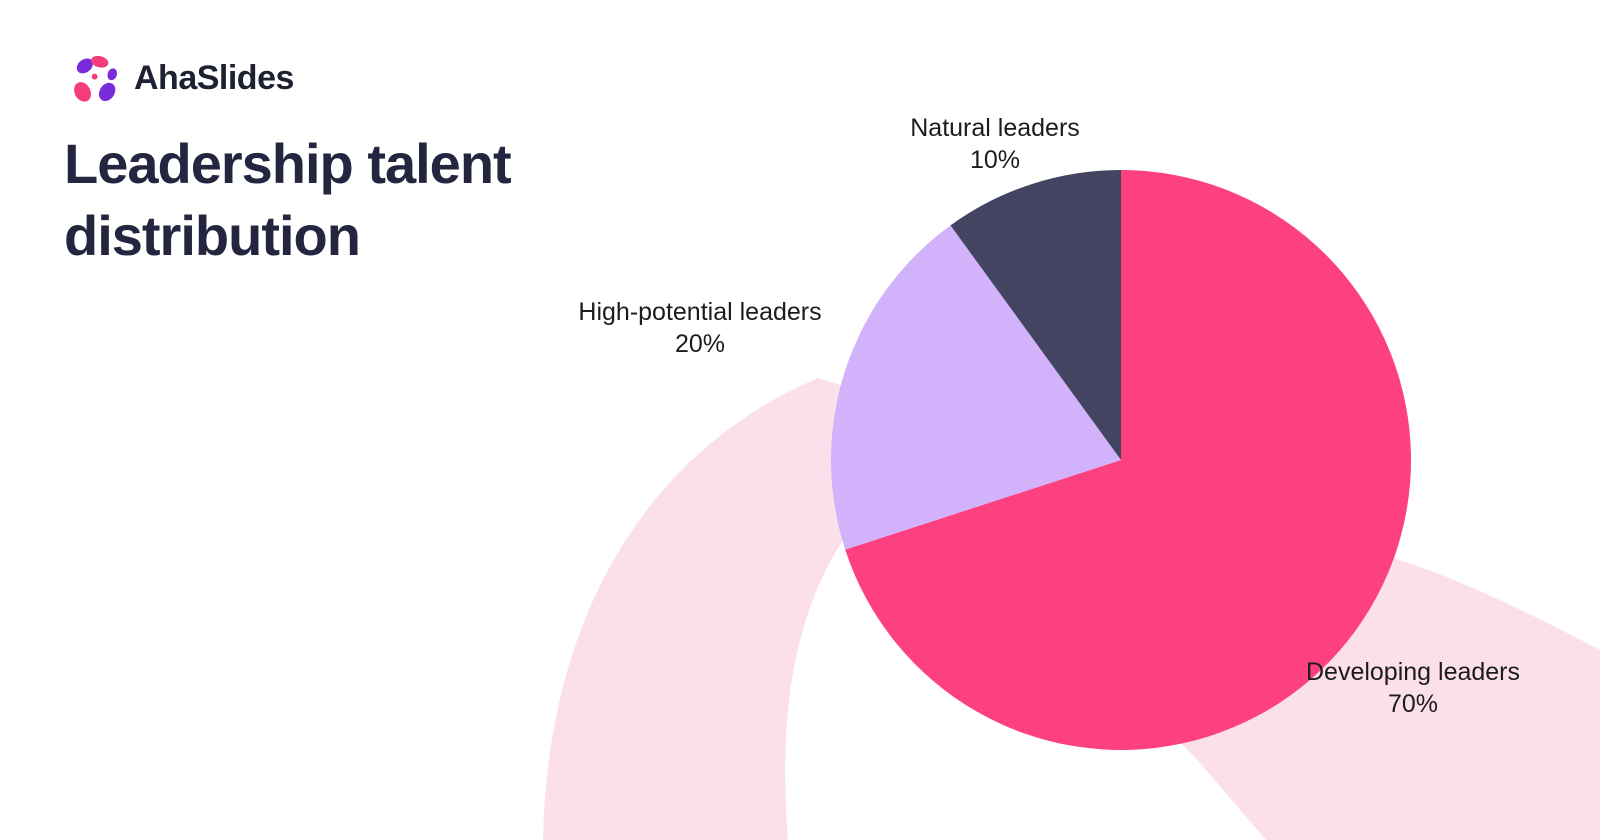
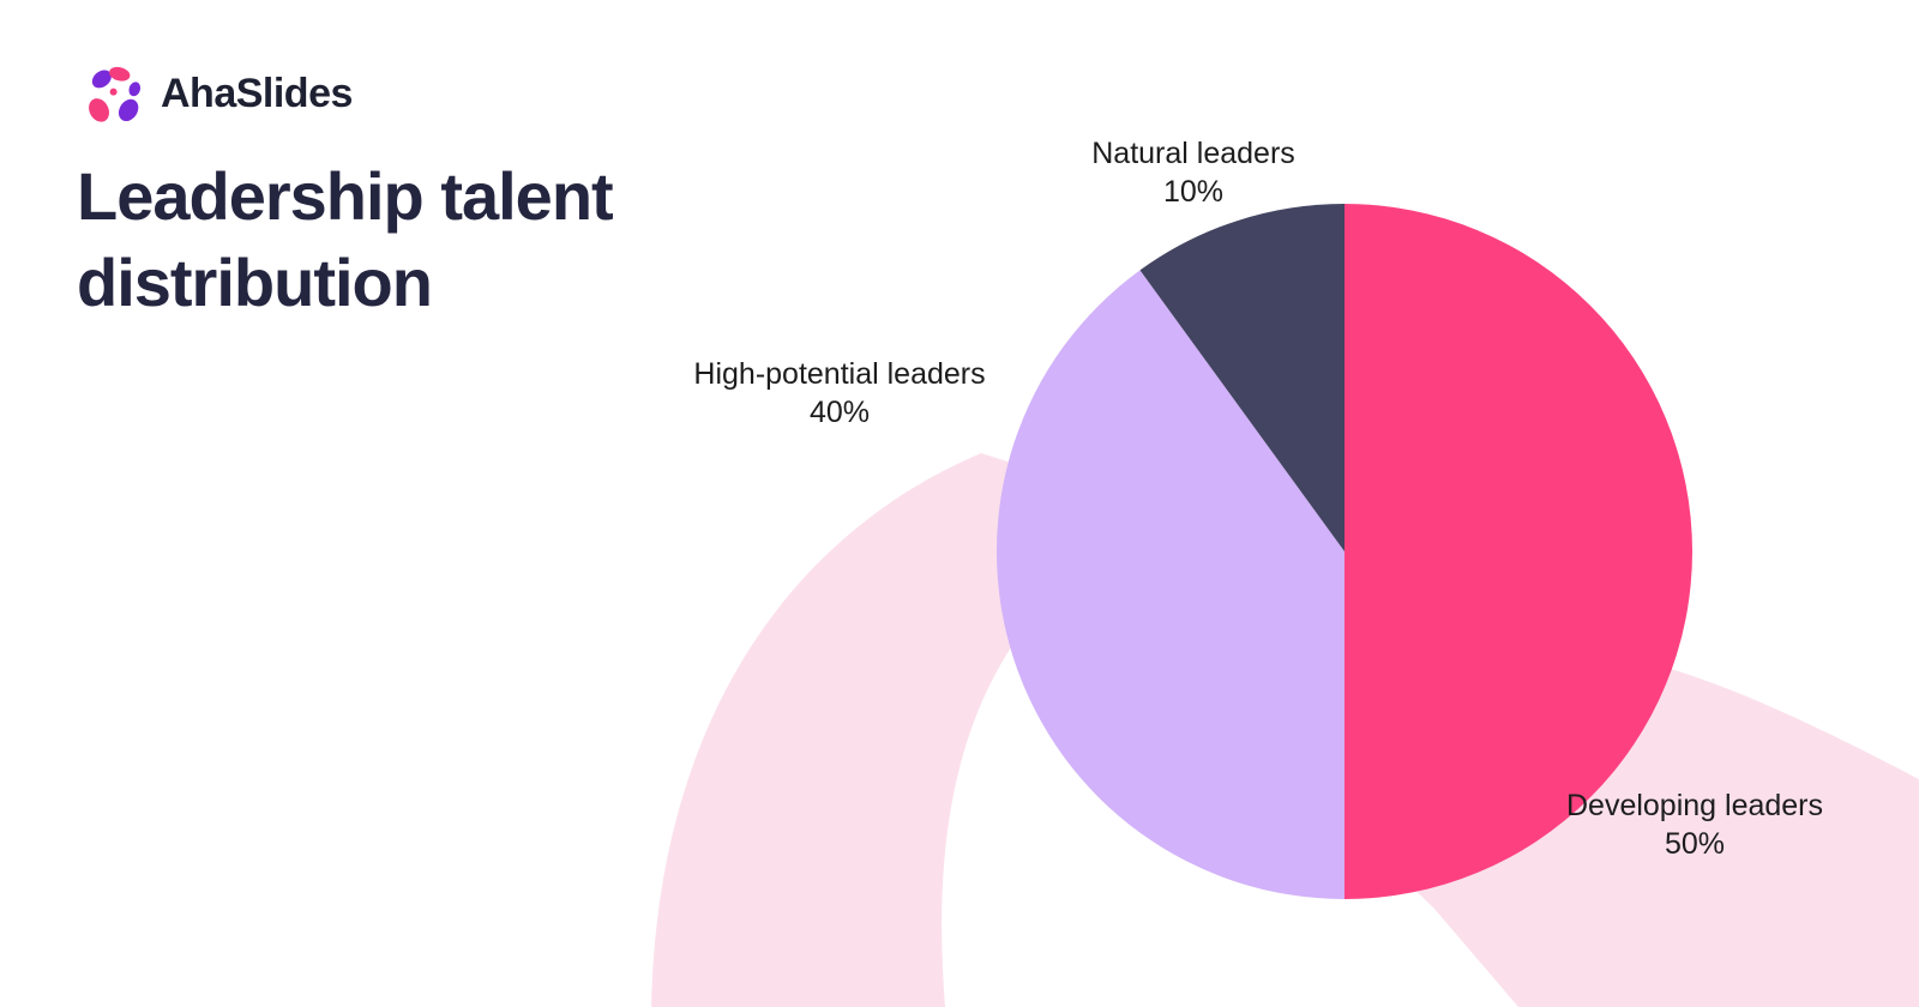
Developing leaders: 70% -> 50%
High-potential leaders: 20% -> 40%
